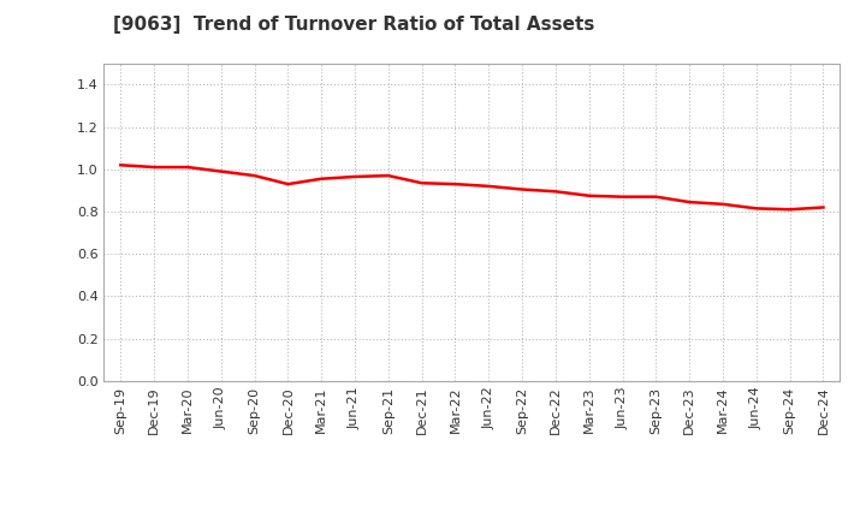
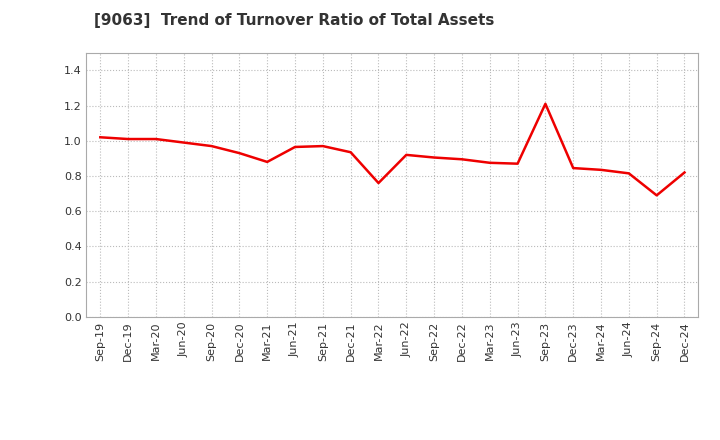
Mar-21: 0.95 -> 0.88
Mar-22: 0.93 -> 0.76
Sep-23: 0.87 -> 1.21
Sep-24: 0.81 -> 0.69
